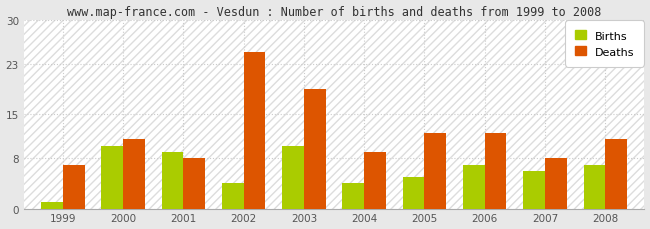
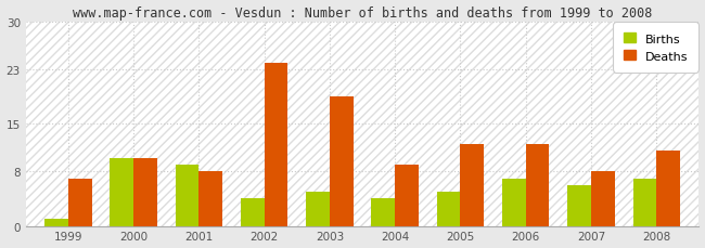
Deaths/2000: 11 -> 10
Deaths/2002: 25 -> 24
Births/2003: 10 -> 5
